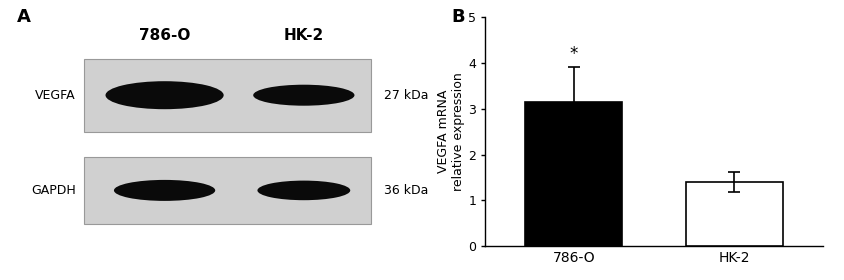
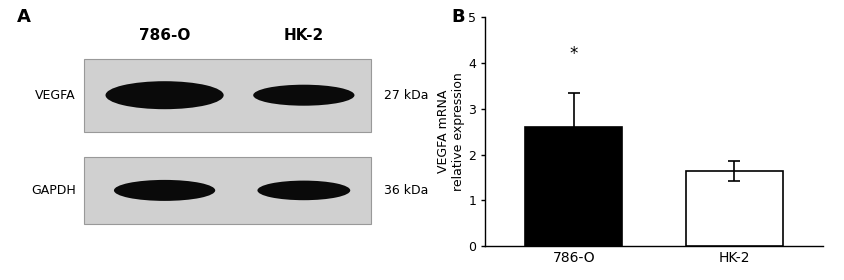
786-O: 3.15 -> 2.60
HK-2: 1.40 -> 1.65
